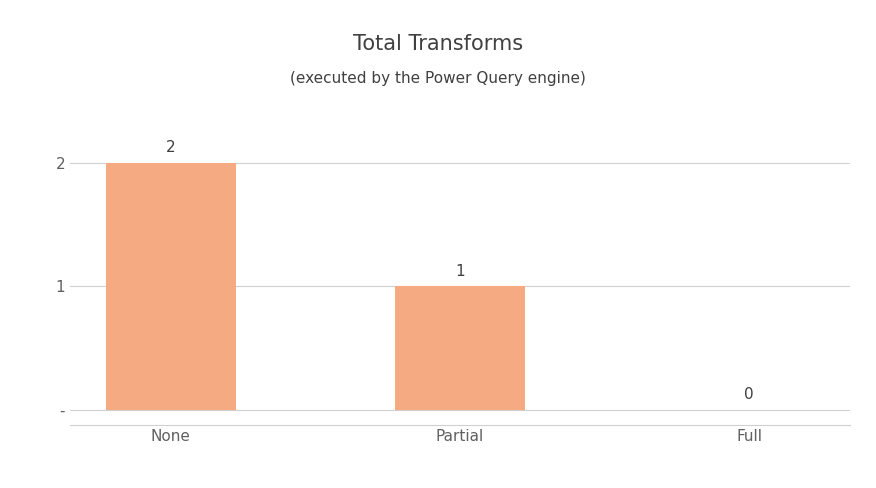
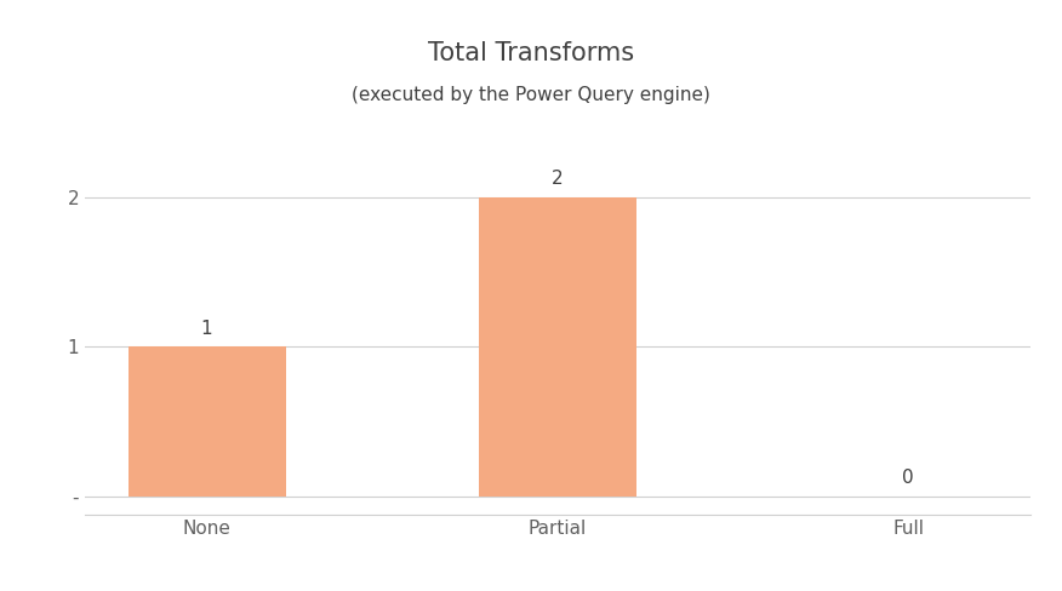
None: 2 -> 1
Partial: 1 -> 2
